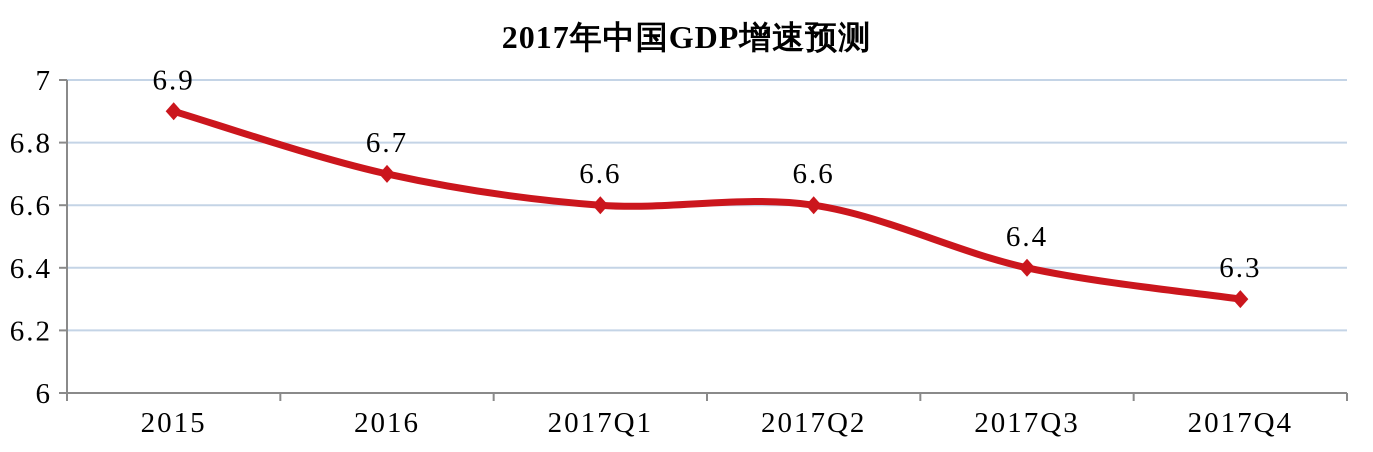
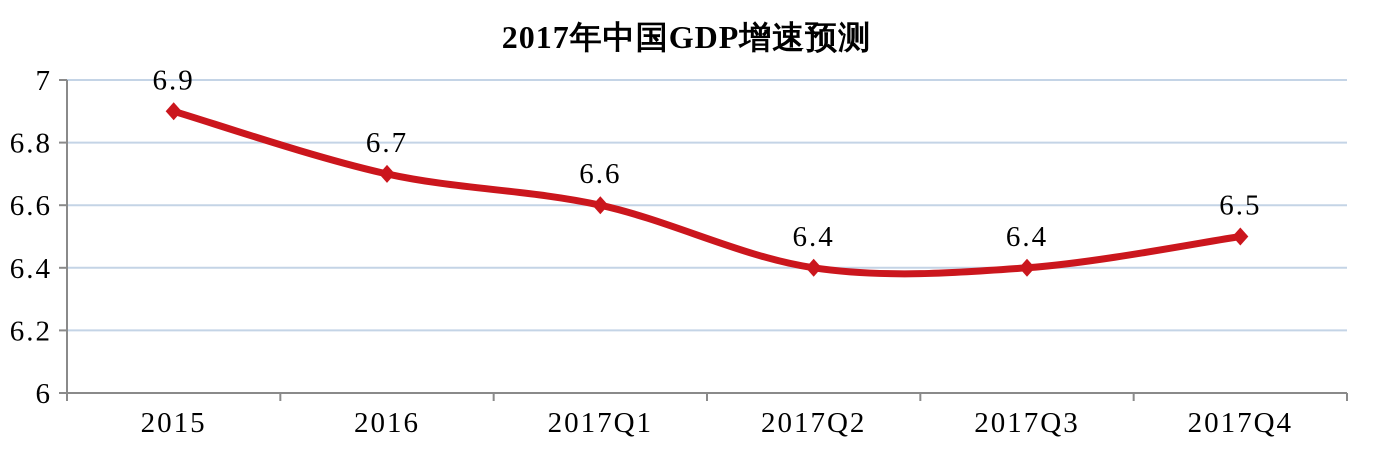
2017Q2: 6.6 -> 6.4
2017Q4: 6.3 -> 6.5
